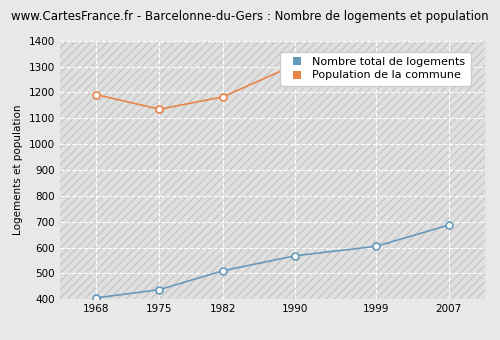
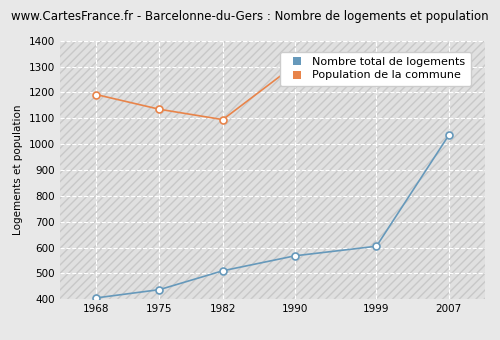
Population de la commune/1982: 1183 -> 1095
Nombre total de logements/2007: 687 -> 1035
